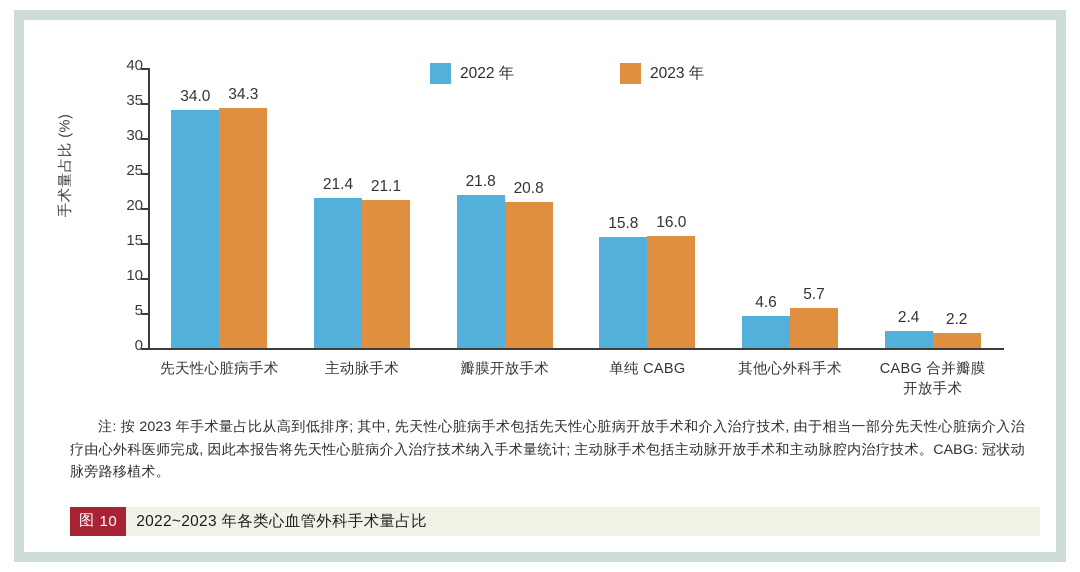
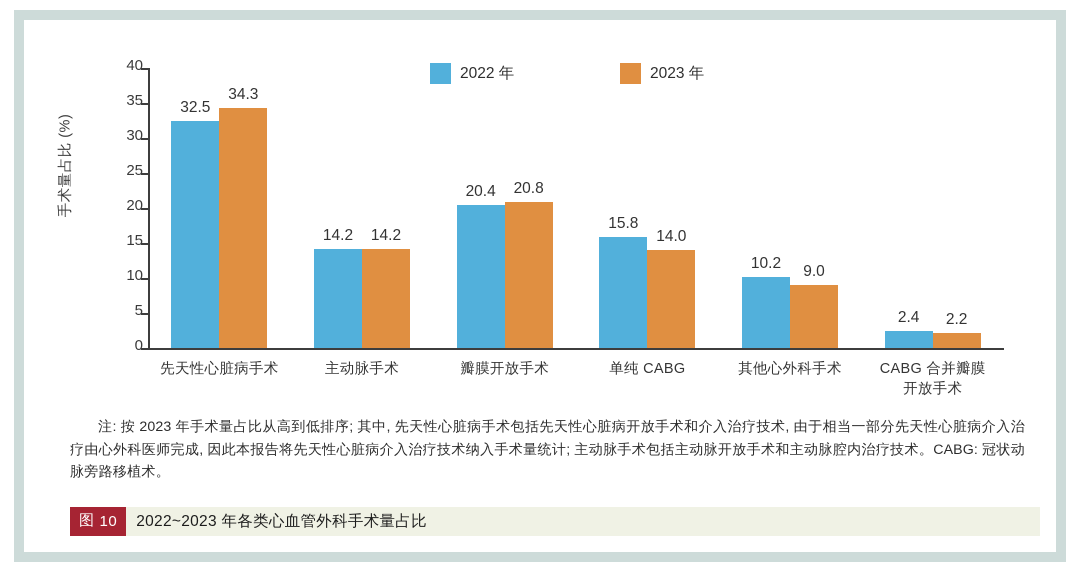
2022 年/先天性心脏病手术: 34.0 -> 32.5
2022 年/主动脉手术: 21.4 -> 14.2
2023 年/主动脉手术: 21.1 -> 14.2
2022 年/瓣膜开放手术: 21.8 -> 20.4
2023 年/单纯 CABG: 16.0 -> 14.0
2022 年/其他心外科手术: 4.6 -> 10.2
2023 年/其他心外科手术: 5.7 -> 9.0
